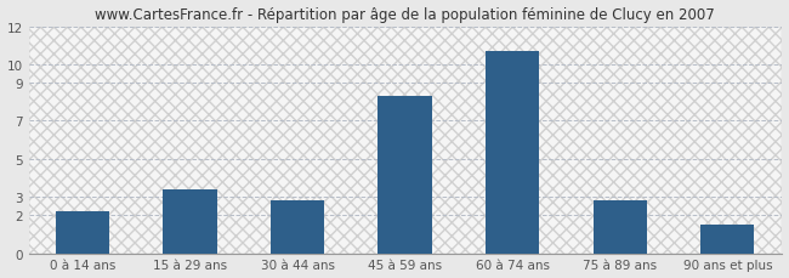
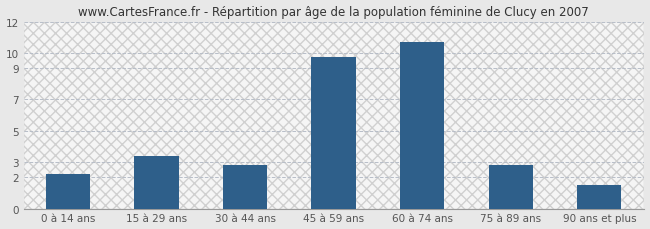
45 à 59 ans: 8.3 -> 9.7
